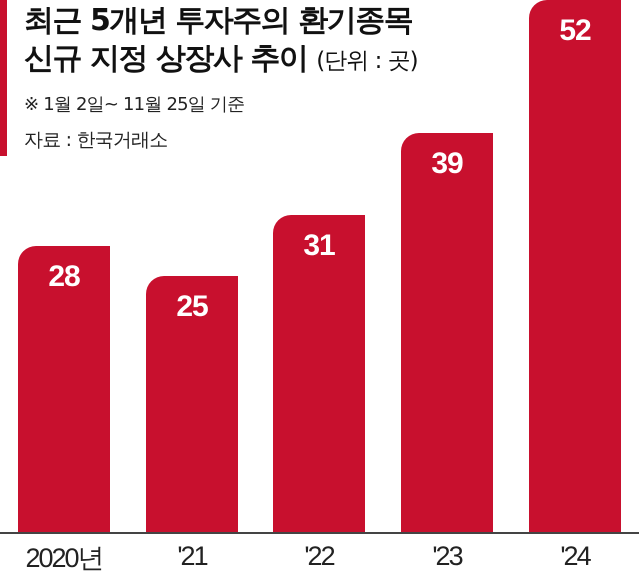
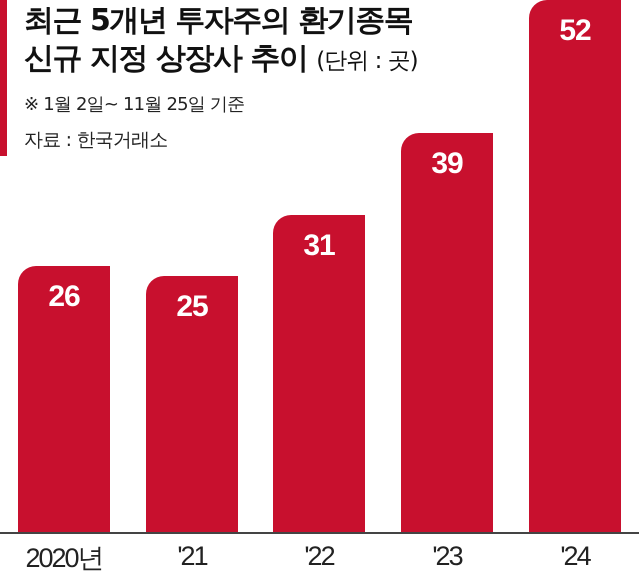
2020년: 28 -> 26
